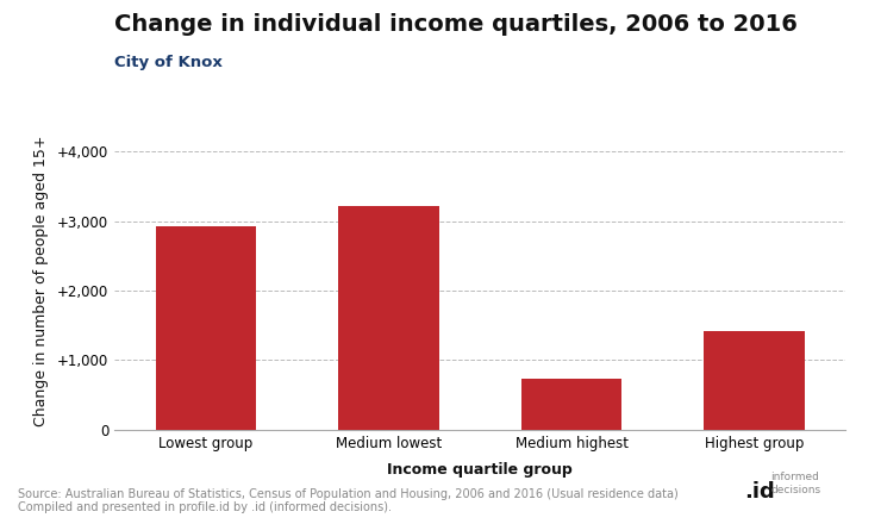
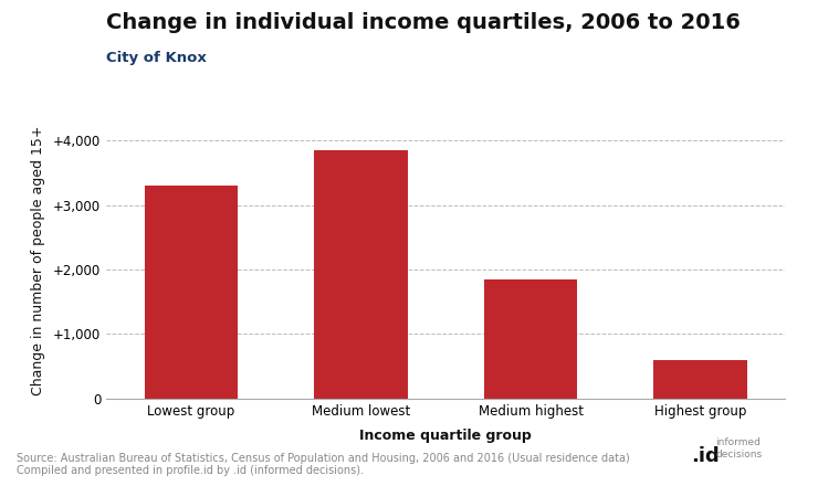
Lowest group: 2,920 -> 3,300
Medium lowest: 3,220 -> 3,850
Medium highest: 740 -> 1,850
Highest group: 1,420 -> 600
